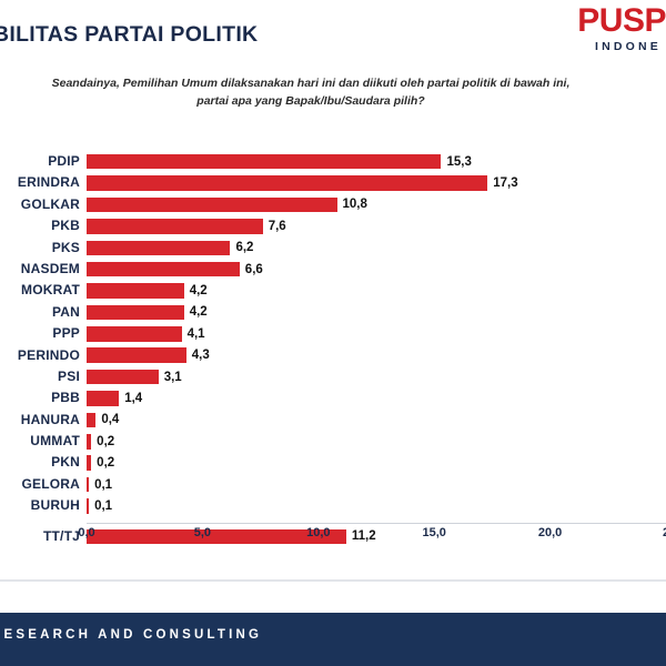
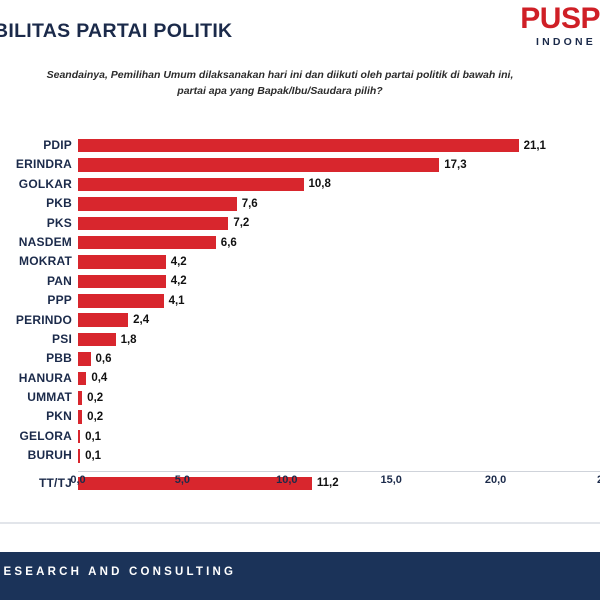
PDIP: 15,3 -> 21,1
PKS: 6,2 -> 7,2
PERINDO: 4,3 -> 2,4
PSI: 3,1 -> 1,8
PBB: 1,4 -> 0,6
